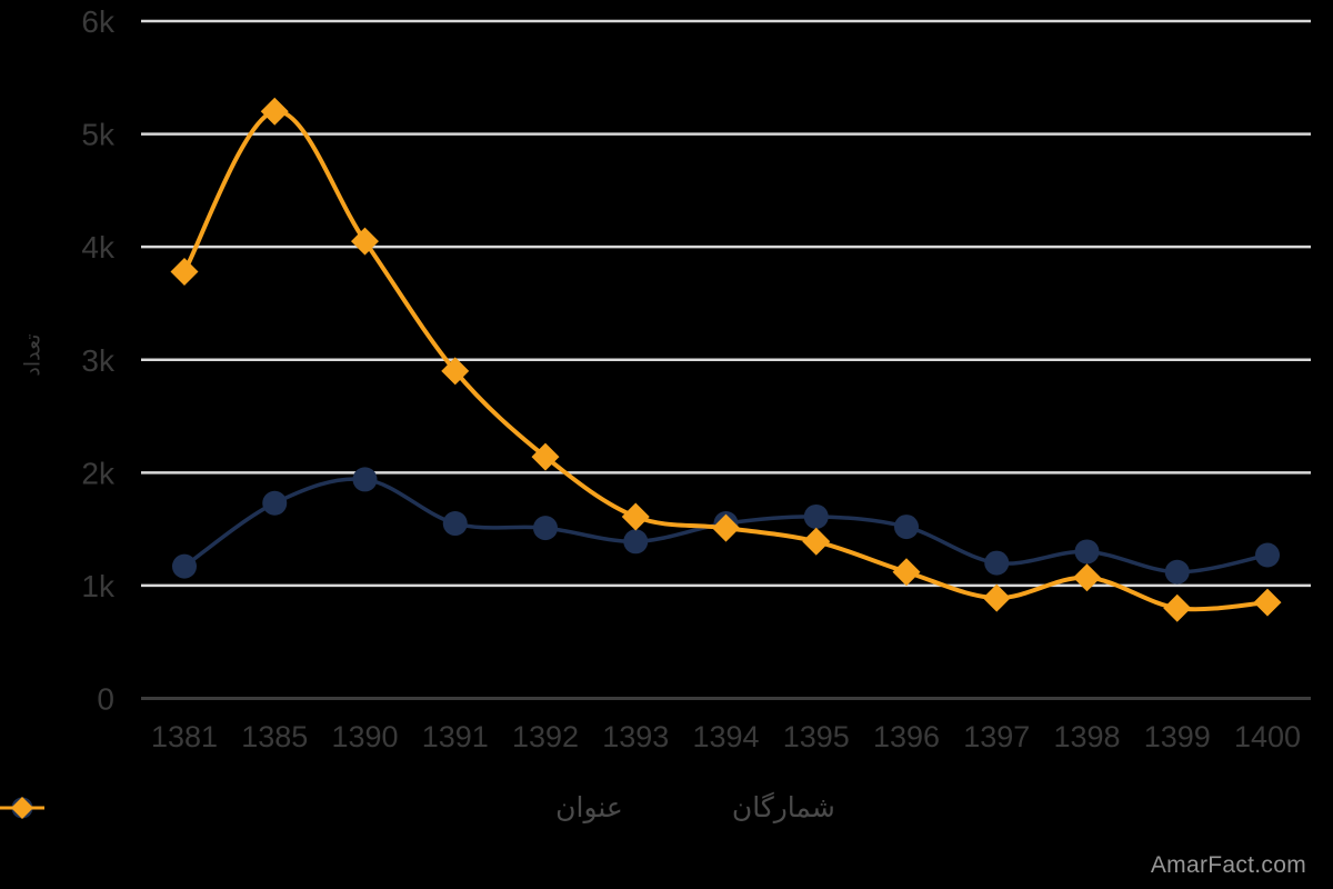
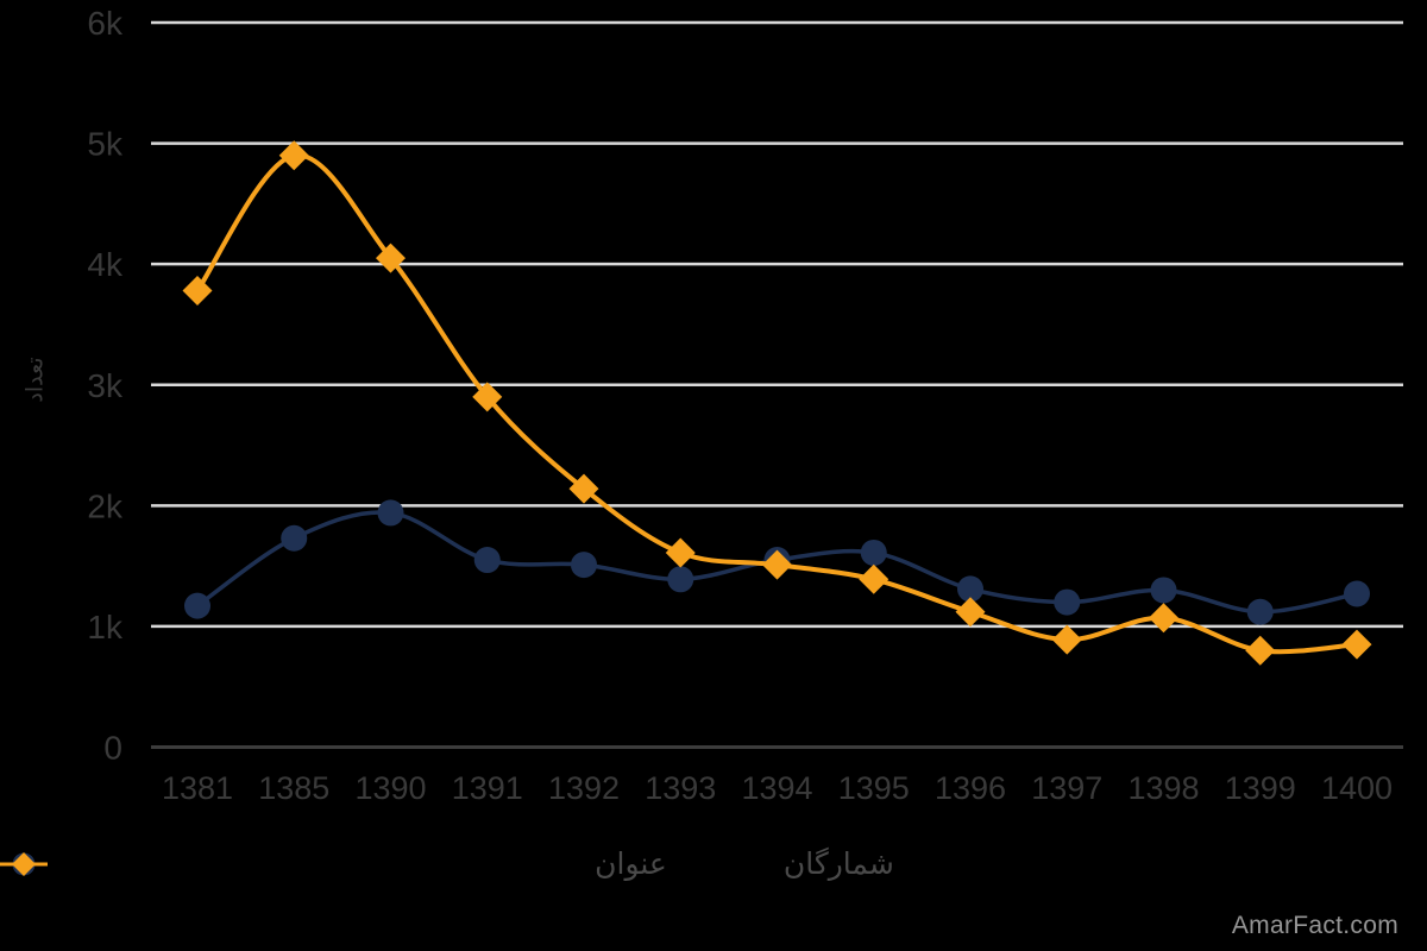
شمارگان/1385: 5.20k -> 4.90k
عنوان/1396: 1.52k -> 1.31k
